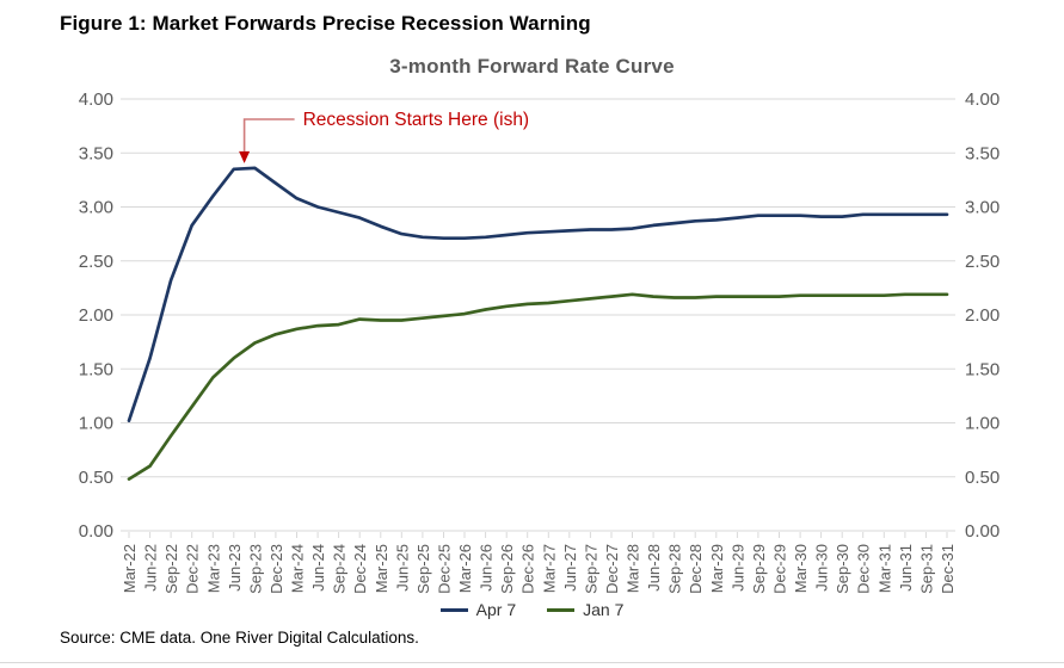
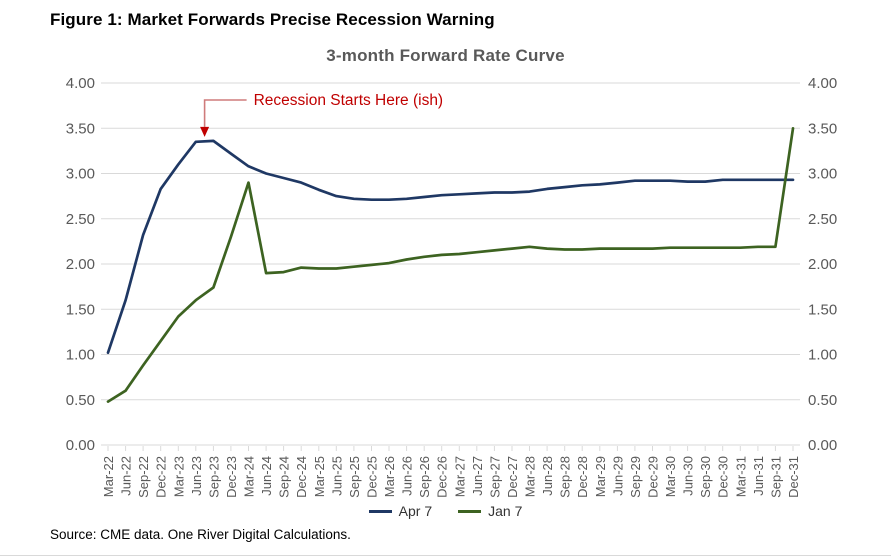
Jan 7/Dec-23: 1.8 -> 2.3
Jan 7/Mar-24: 1.9 -> 2.9
Jan 7/Dec-31: 2.2 -> 3.5
